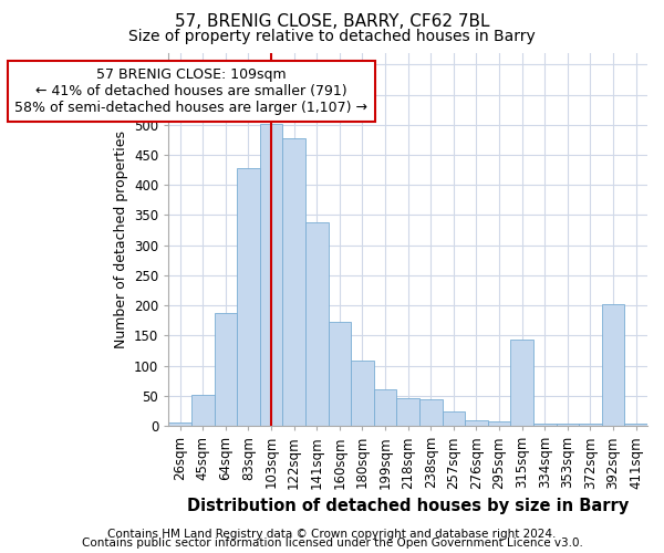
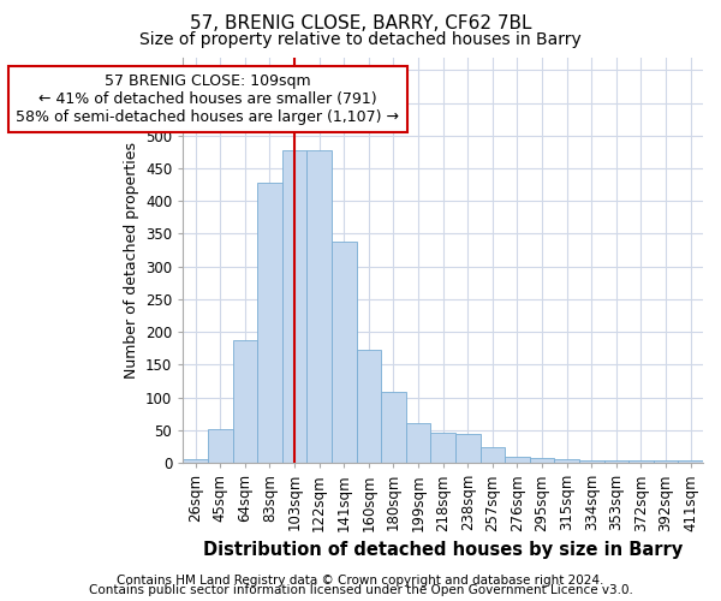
103sqm: 502 -> 477
315sqm: 144 -> 5
392sqm: 202 -> 3
